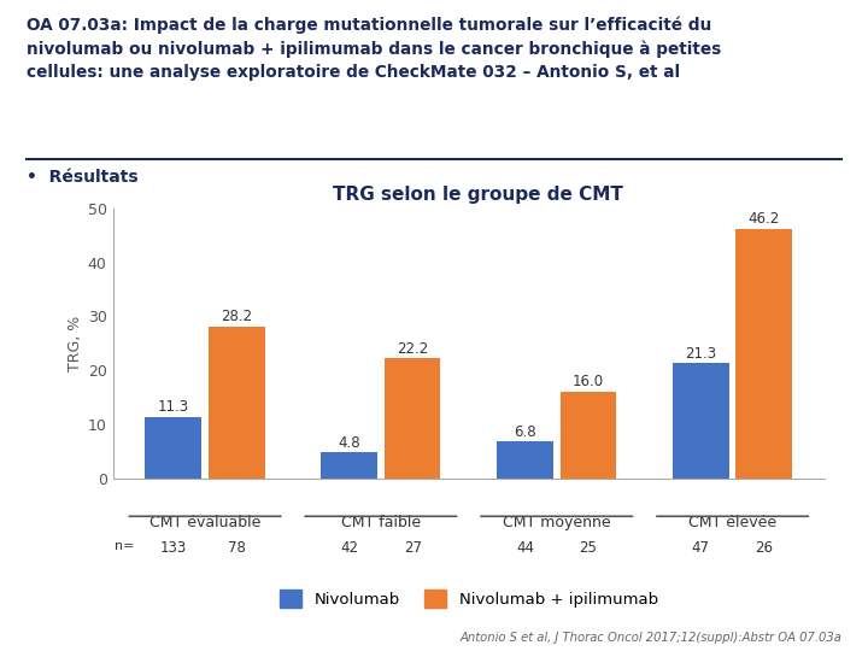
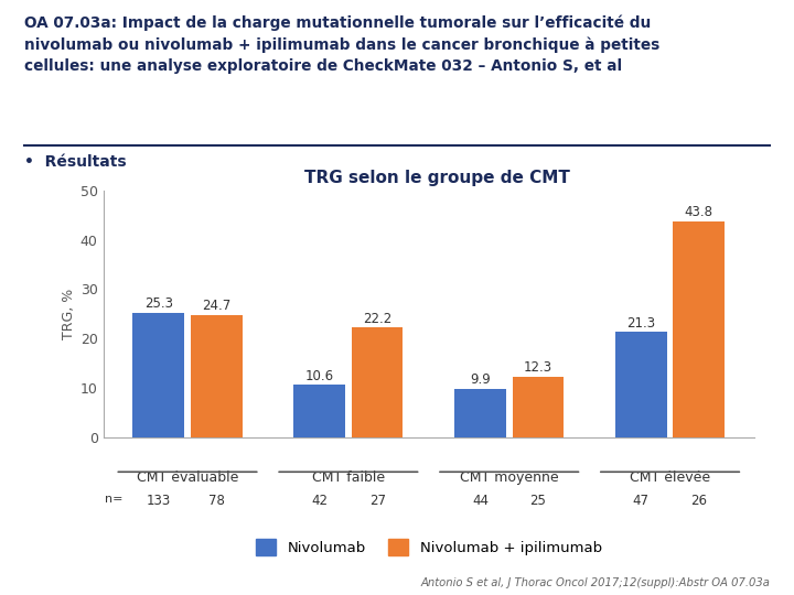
Nivolumab/CMT évaluable: 11.3 -> 25.3
Nivolumab + ipilimumab/CMT évaluable: 28.2 -> 24.7
Nivolumab/CMT faible: 4.8 -> 10.6
Nivolumab/CMT moyenne: 6.8 -> 9.9
Nivolumab + ipilimumab/CMT moyenne: 16.0 -> 12.3
Nivolumab + ipilimumab/CMT élevée: 46.2 -> 43.8
